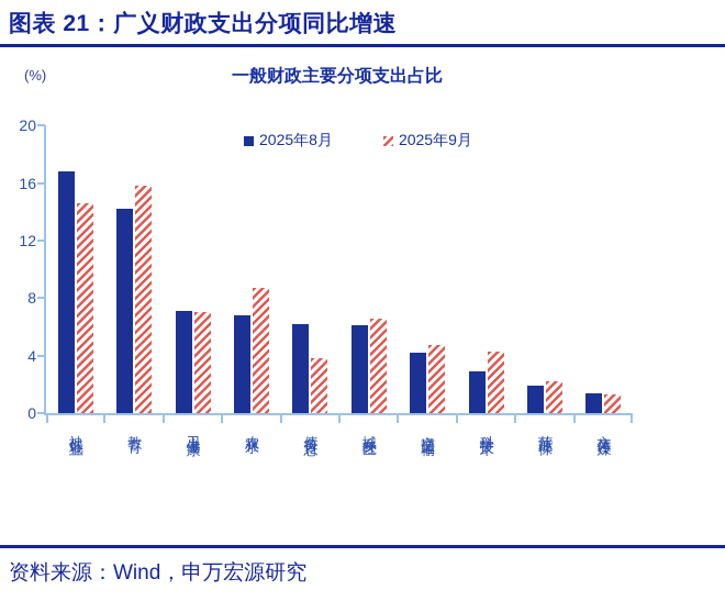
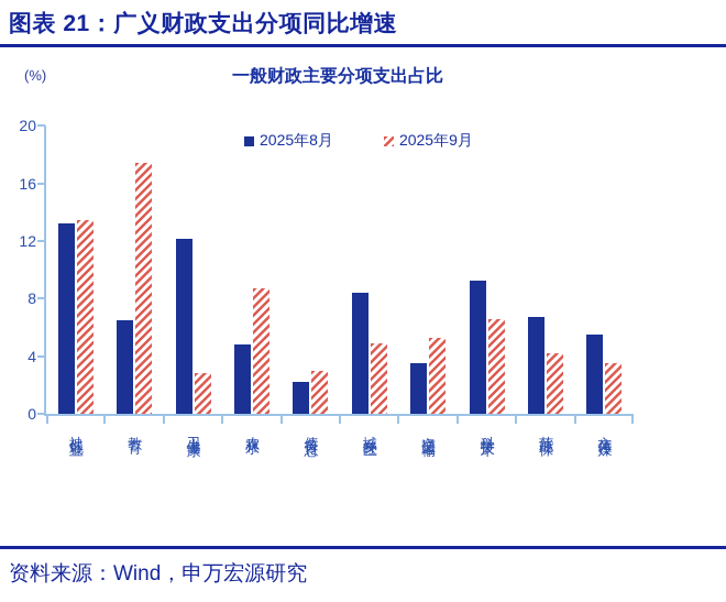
2025年8月/社保就业: 16.8 -> 13.2
2025年9月/社保就业: 14.6 -> 13.4
2025年8月/教育: 14.2 -> 6.5
2025年9月/教育: 15.8 -> 17.4
2025年8月/卫生健康: 7.1 -> 12.1
2025年9月/卫生健康: 7.0 -> 2.8
2025年8月/农林水: 6.8 -> 4.8
2025年8月/债务付息: 6.2 -> 2.2
2025年9月/债务付息: 3.8 -> 3.0
2025年8月/城乡社区: 6.1 -> 8.4
2025年9月/城乡社区: 6.6 -> 4.9
2025年8月/交通运输: 4.2 -> 3.5
2025年9月/交通运输: 4.7 -> 5.3
2025年8月/科学技术: 2.9 -> 9.2
2025年9月/科学技术: 4.3 -> 6.6
2025年8月/节能环保: 1.9 -> 6.7
2025年9月/节能环保: 2.2 -> 4.2
2025年8月/文体传媒: 1.4 -> 5.5
2025年9月/文体传媒: 1.3 -> 3.5
